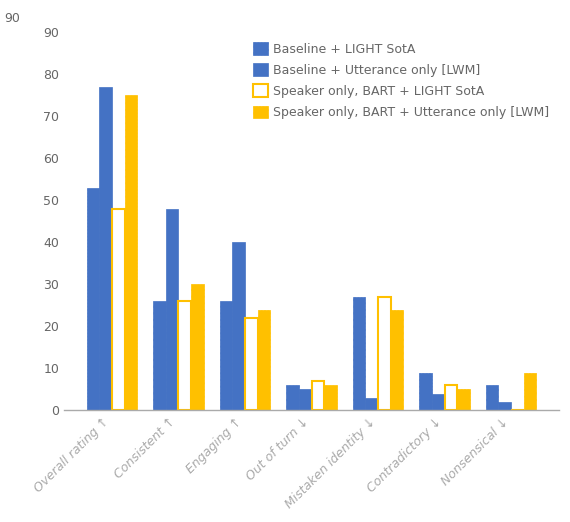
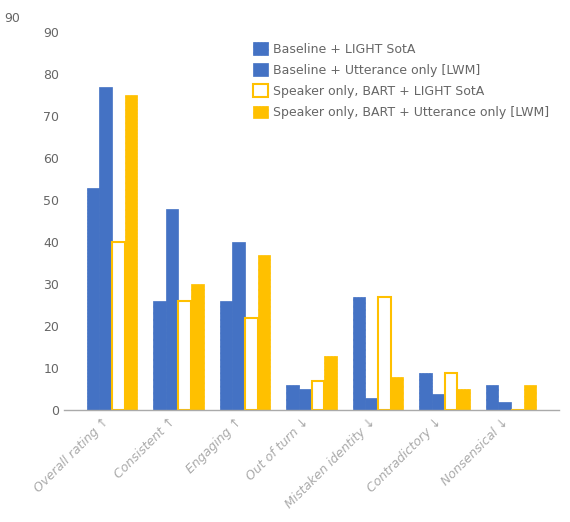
Speaker only, BART + LIGHT SotA/Overall rating ↑: 48 -> 40
Speaker only, BART + Utterance only [LWM]/Engaging ↑: 24 -> 37
Speaker only, BART + Utterance only [LWM]/Out of turn ↓: 6 -> 13
Speaker only, BART + Utterance only [LWM]/Mistaken identity ↓: 24 -> 8
Speaker only, BART + LIGHT SotA/Contradictory ↓: 6 -> 9
Speaker only, BART + Utterance only [LWM]/Nonsensical ↓: 9 -> 6
